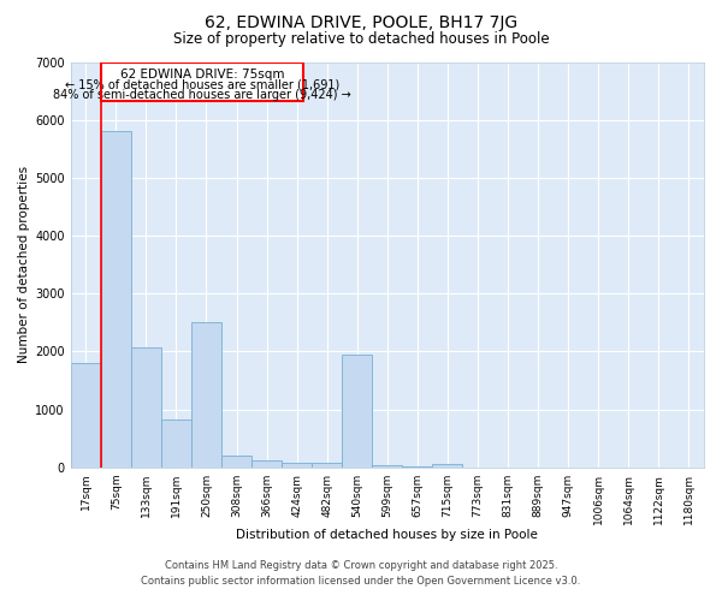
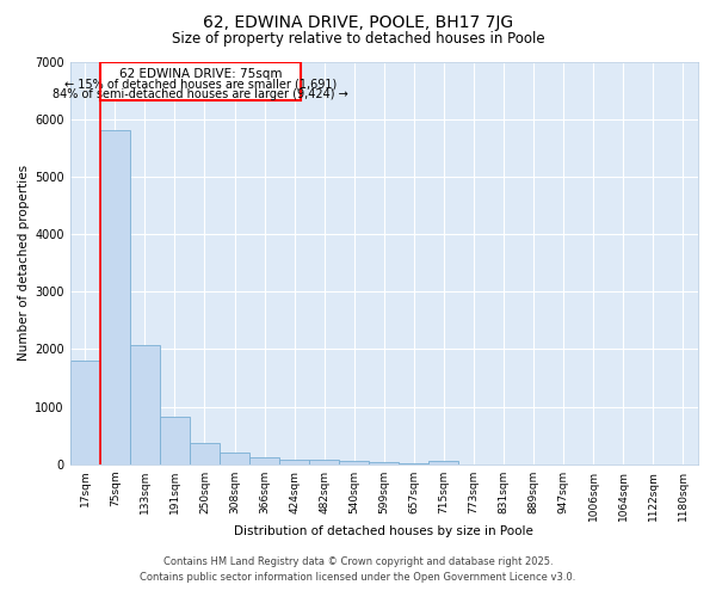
250sqm: 2500 -> 360
540sqm: 1950 -> 50
